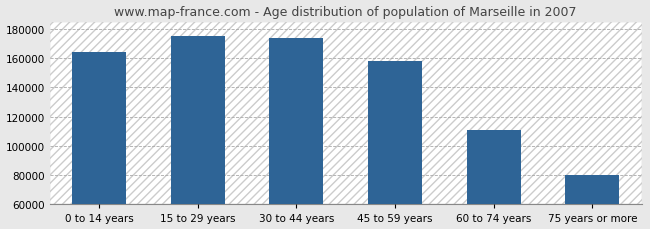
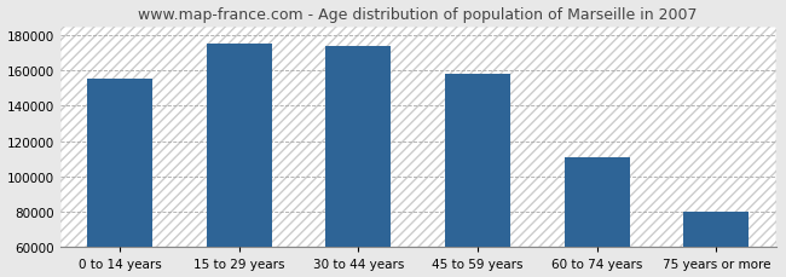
0 to 14 years: 164000 -> 155000
